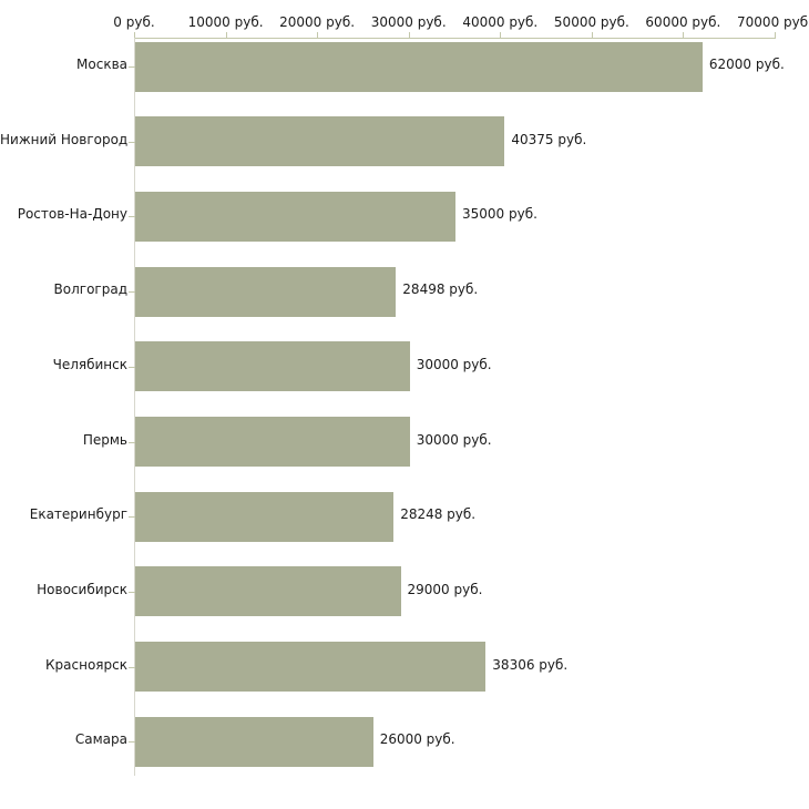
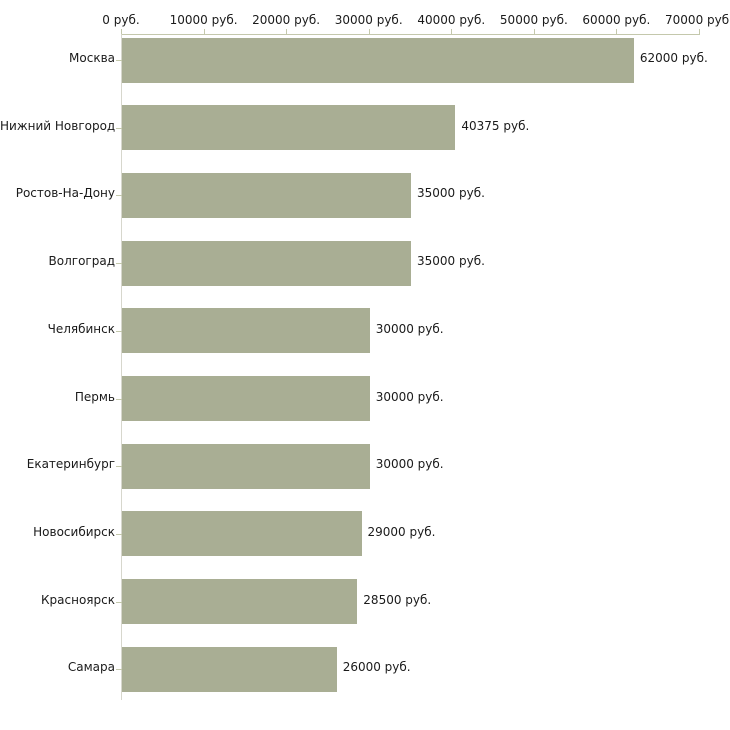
Волгоград: 28498 -> 35000
Екатеринбург: 28248 -> 30000
Красноярск: 38306 -> 28500
